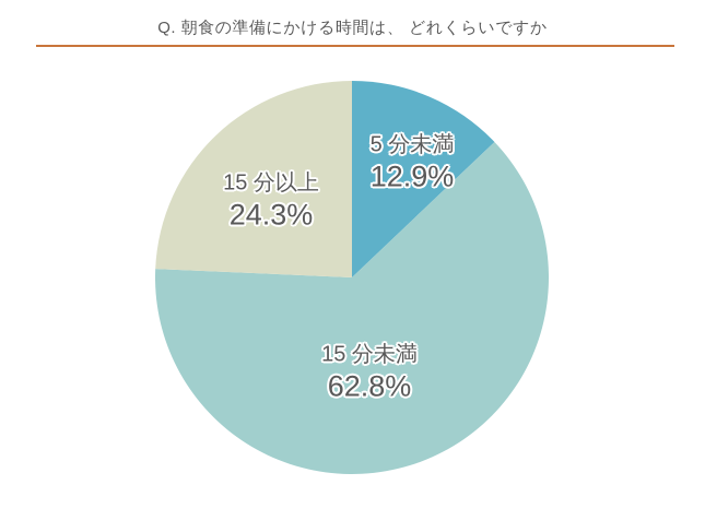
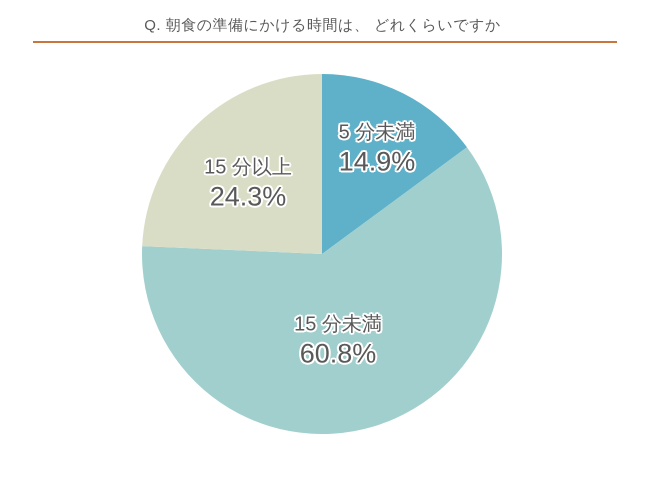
5 分未満: 12.9% -> 14.9%
15 分未満: 62.8% -> 60.8%
